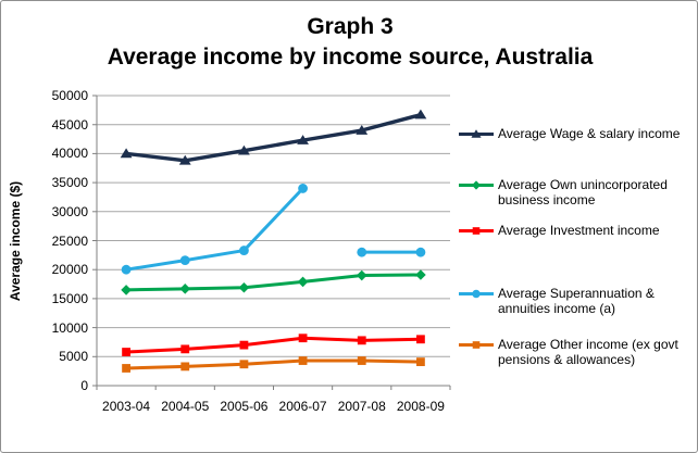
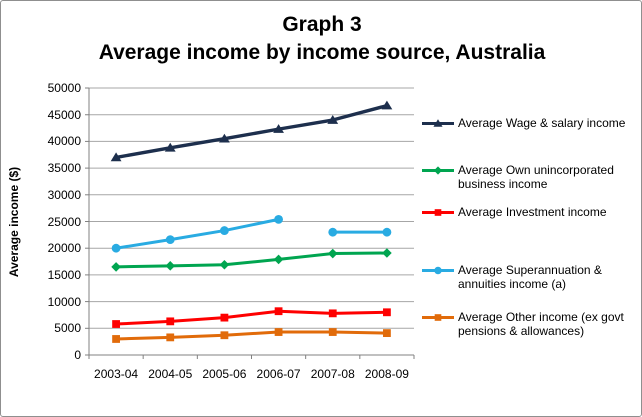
Average Wage & salary income/2003-04: 40000 -> 37000
Average Superannuation & annuities income (a)/2006-07: 34000 -> 25000
